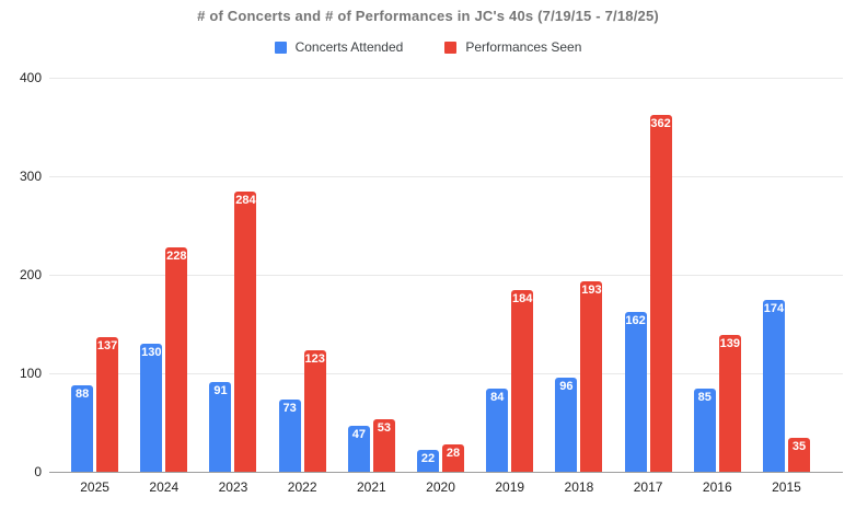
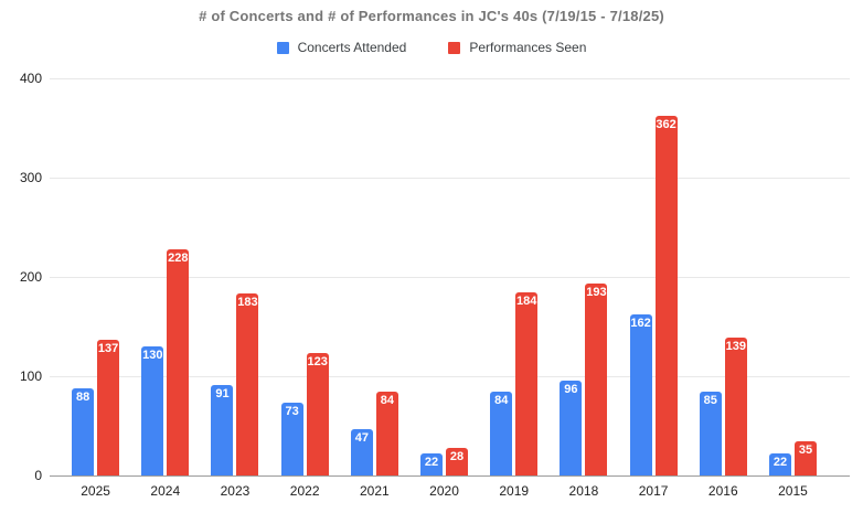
Performances Seen/2023: 284 -> 183
Performances Seen/2021: 53 -> 84
Concerts Attended/2015: 174 -> 22
